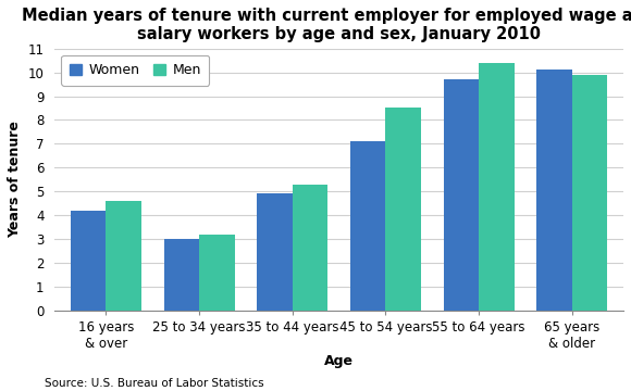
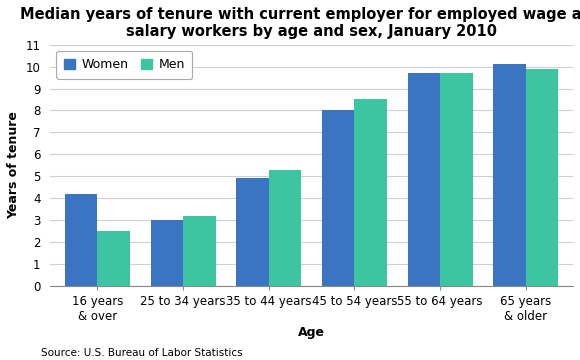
Men/16 years & over: 4.6 -> 2.5
Women/45 to 54 years: 7.1 -> 8.0
Men/55 to 64 years: 10.4 -> 9.7
